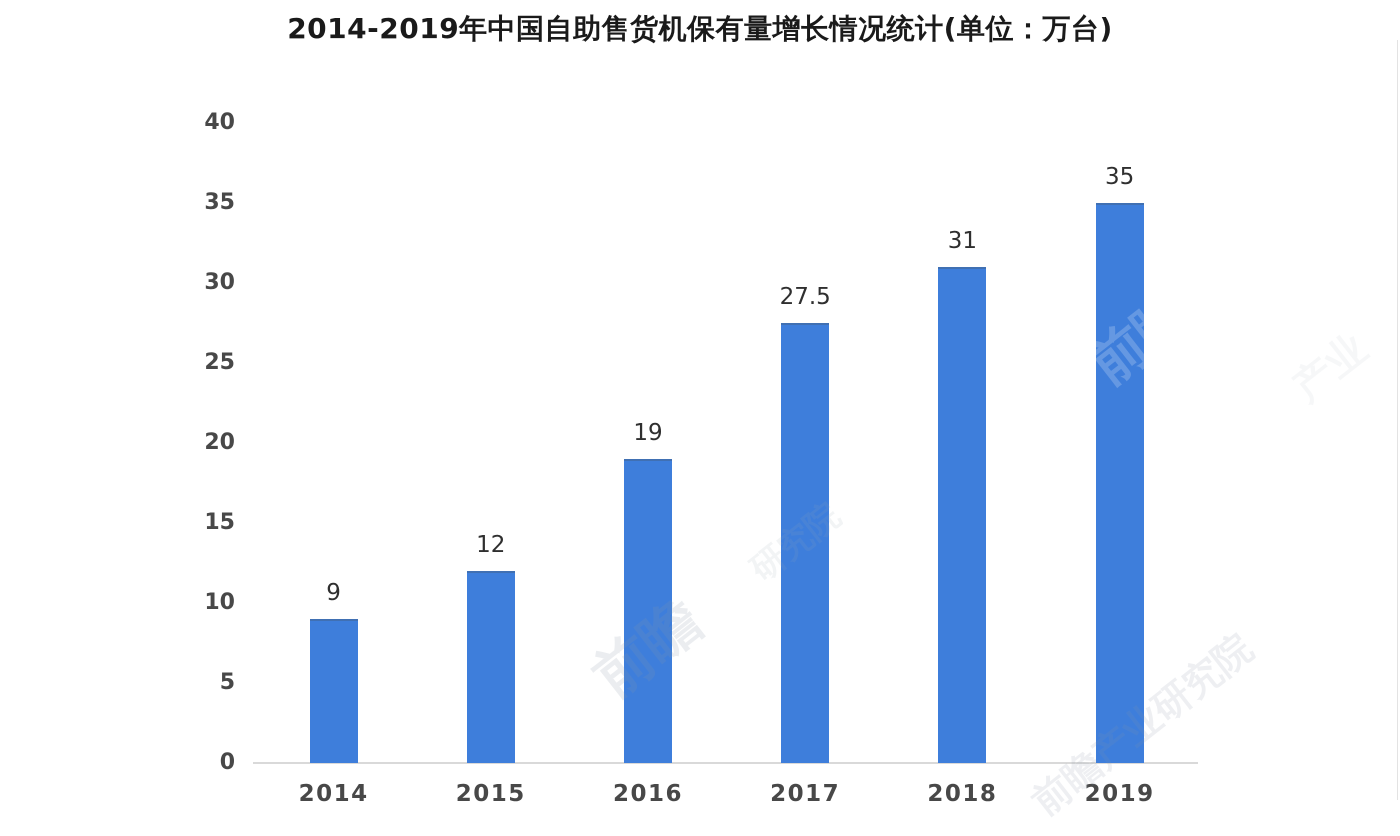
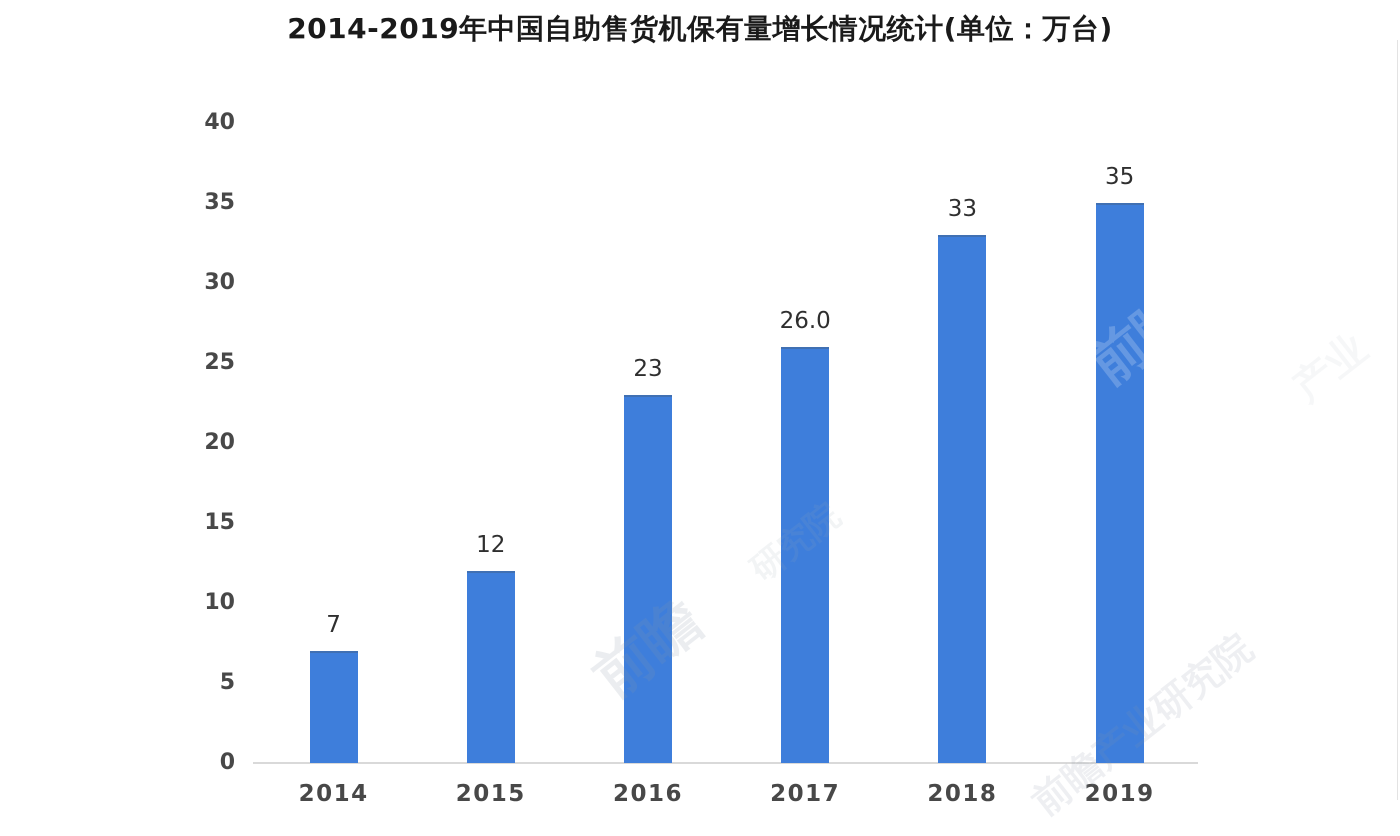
2014: 9 -> 7
2016: 19 -> 23
2017: 27.5 -> 26.0
2018: 31 -> 33
